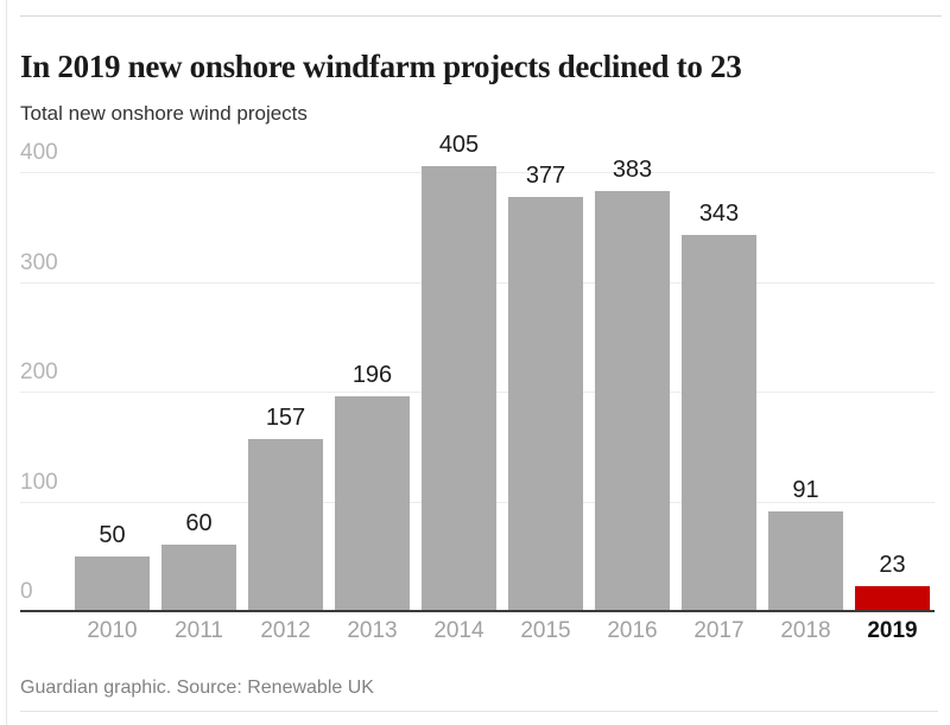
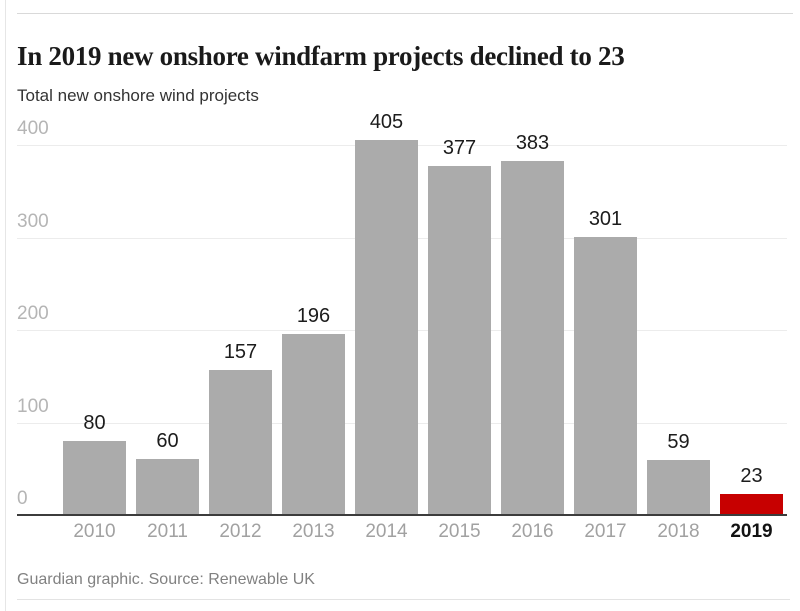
2010: 50 -> 80
2017: 343 -> 301
2018: 91 -> 59
